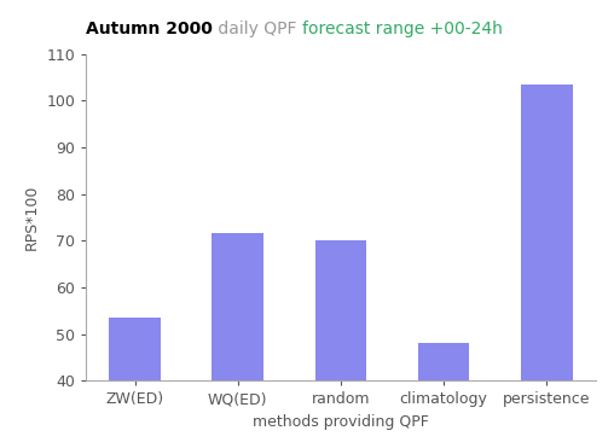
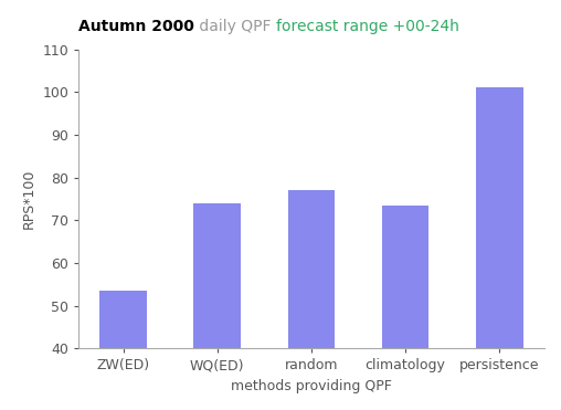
WQ(ED): 71.5 -> 74.0
random: 70.0 -> 77.0
climatology: 48.0 -> 73.5
persistence: 103.5 -> 101.0
